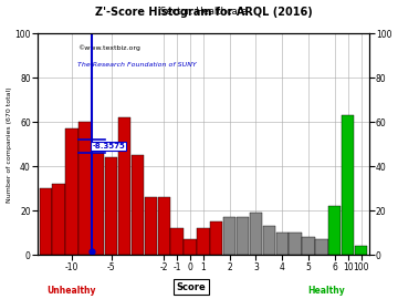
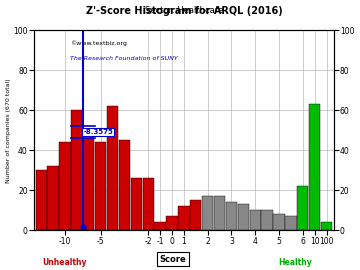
-10: 57 -> 44
-1: 12 -> 4
3: 19 -> 14
